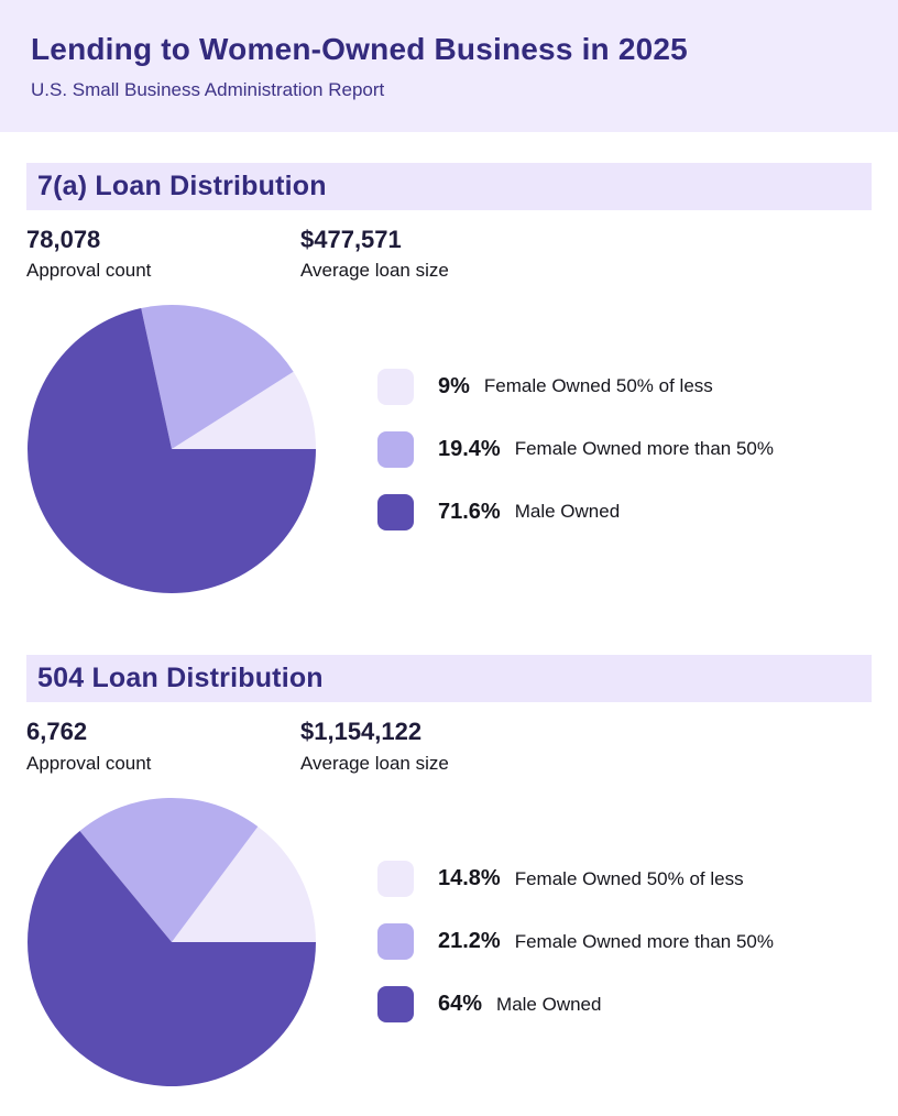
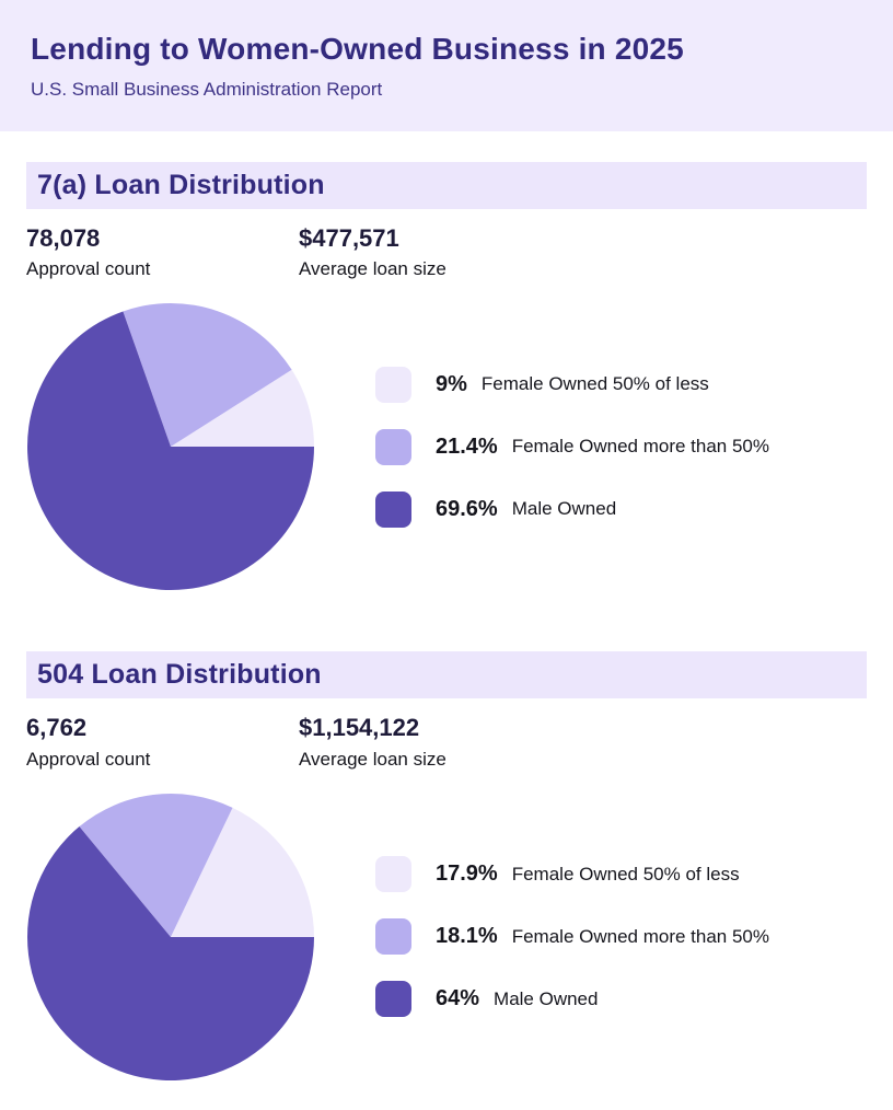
7(a) Loan Distribution/Female Owned more than 50%: 19.4% -> 21.4%
7(a) Loan Distribution/Male Owned: 71.6% -> 69.6%
504 Loan Distribution/Female Owned 50% of less: 14.8% -> 17.9%
504 Loan Distribution/Female Owned more than 50%: 21.2% -> 18.1%
